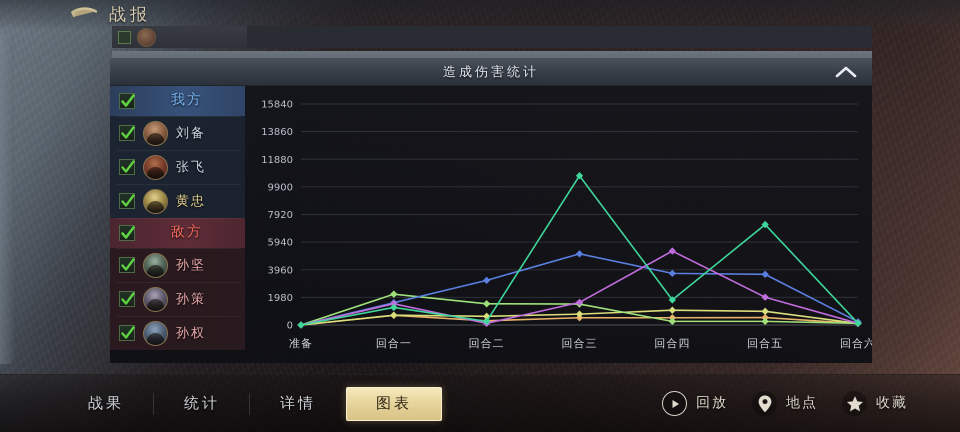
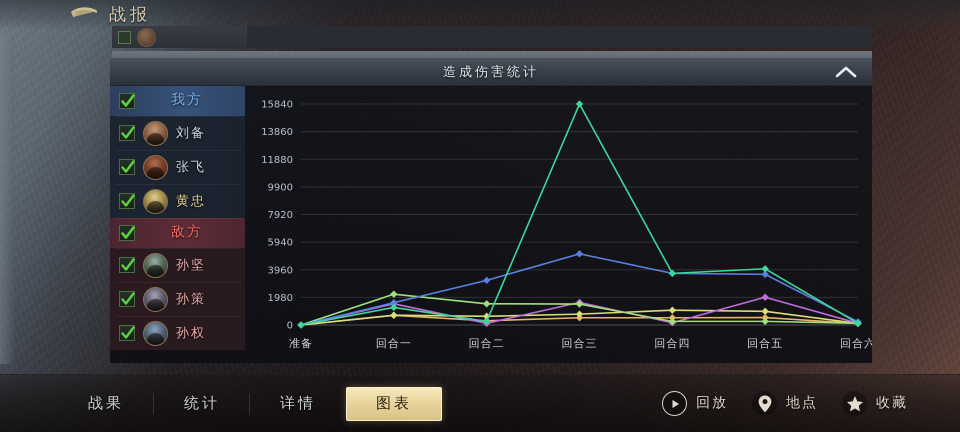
黄忠/回合三: 10700 -> 15800
黄忠/回合四: 1800 -> 3700
张飞/回合四: 5300 -> 200
黄忠/回合五: 7200 -> 4000
